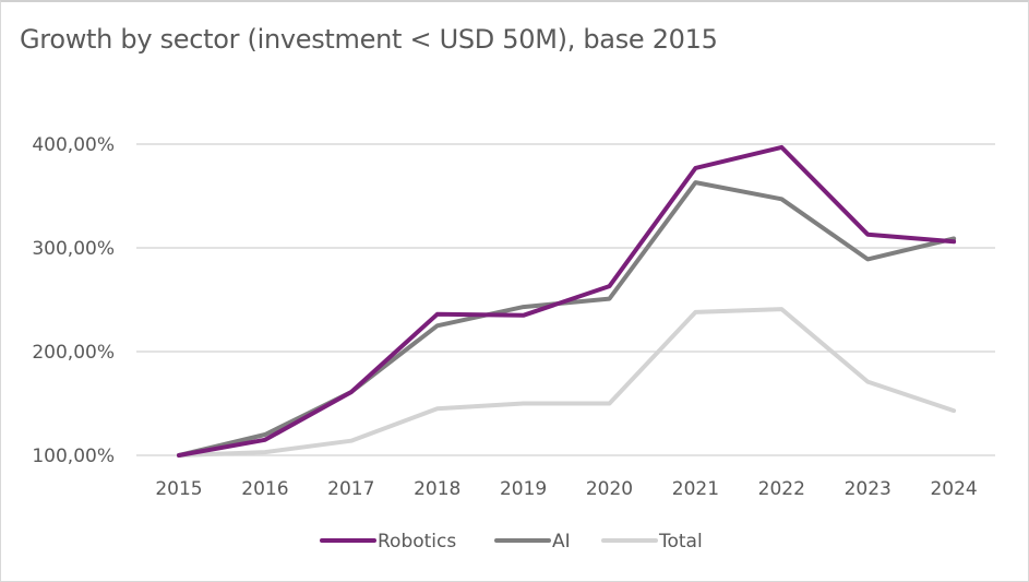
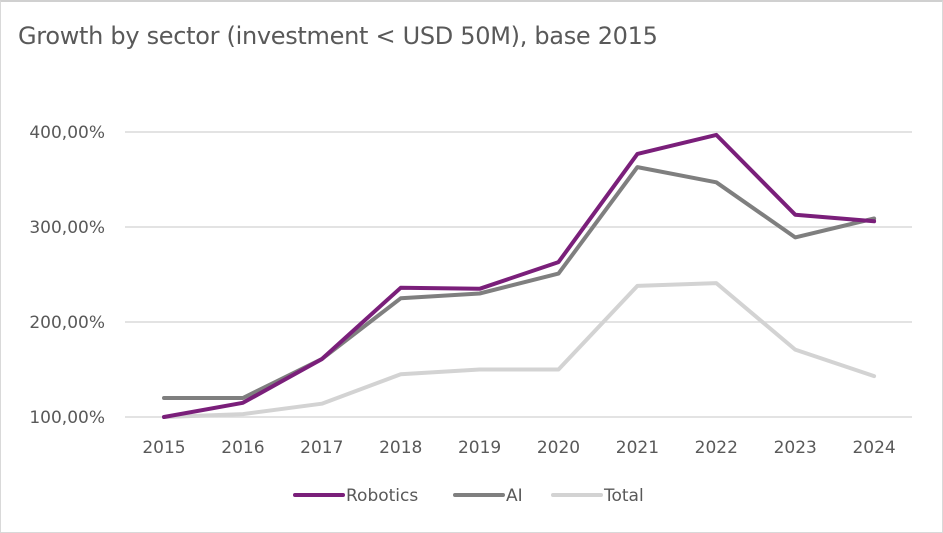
AI/2015: 100% -> 120%
AI/2019: 240% -> 230%
